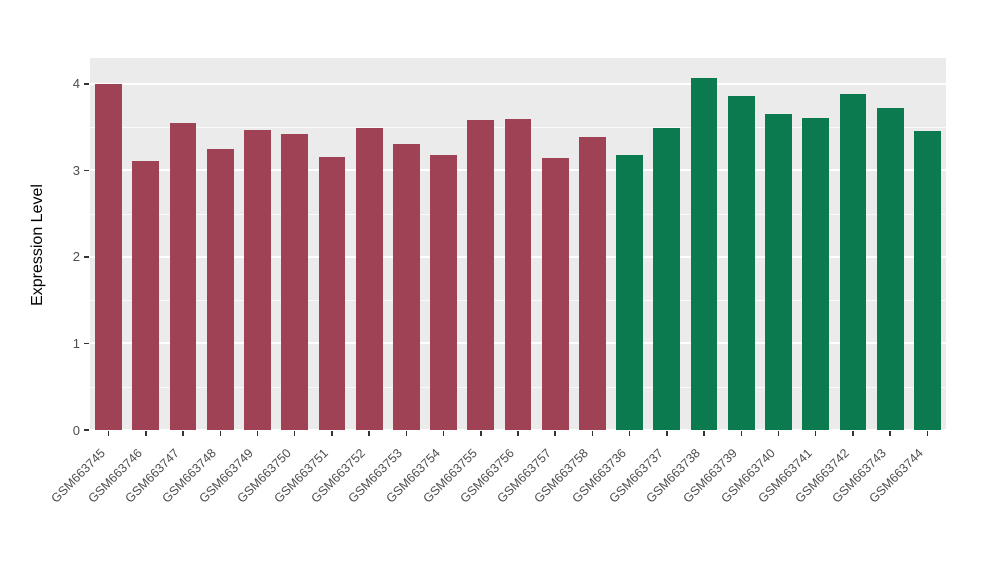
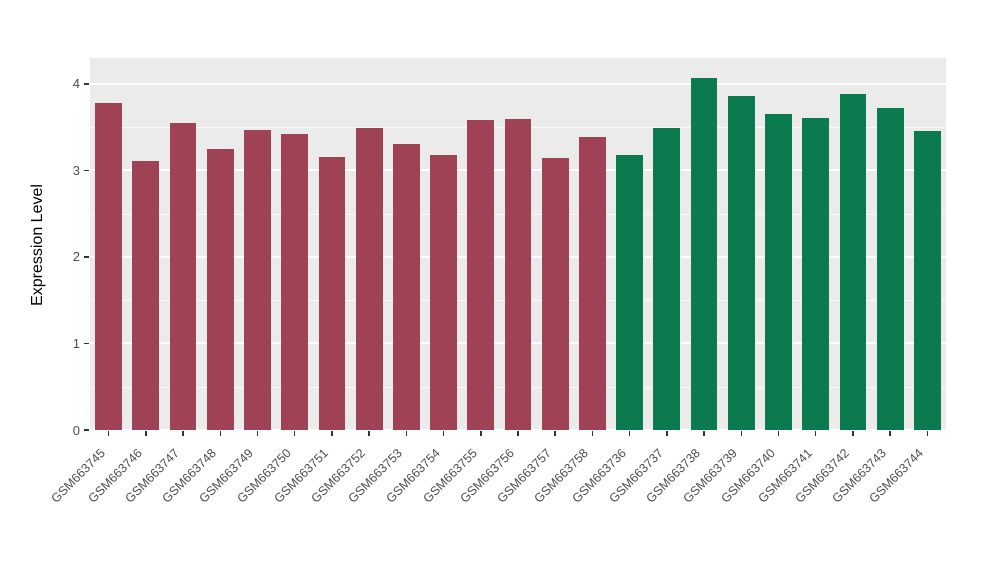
GSM663745: 4.0 -> 3.8
